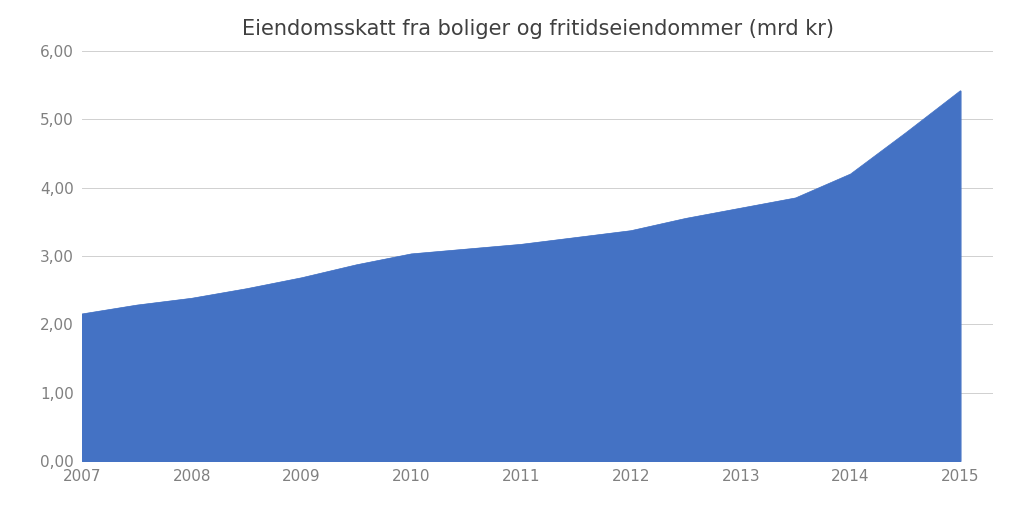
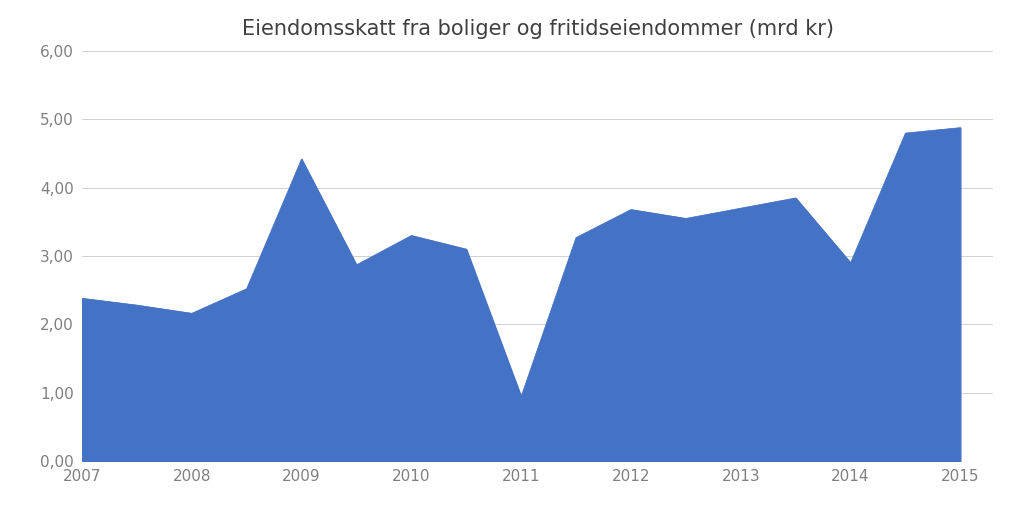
2007: 2,15 -> 2,38
2008: 2,38 -> 2,16
2009: 2,68 -> 4,42
2010: 3,03 -> 3,30
2011: 3,17 -> 0,94
2012: 3,37 -> 3,68
2014: 4,20 -> 2,90
2015: 5,42 -> 4,88
